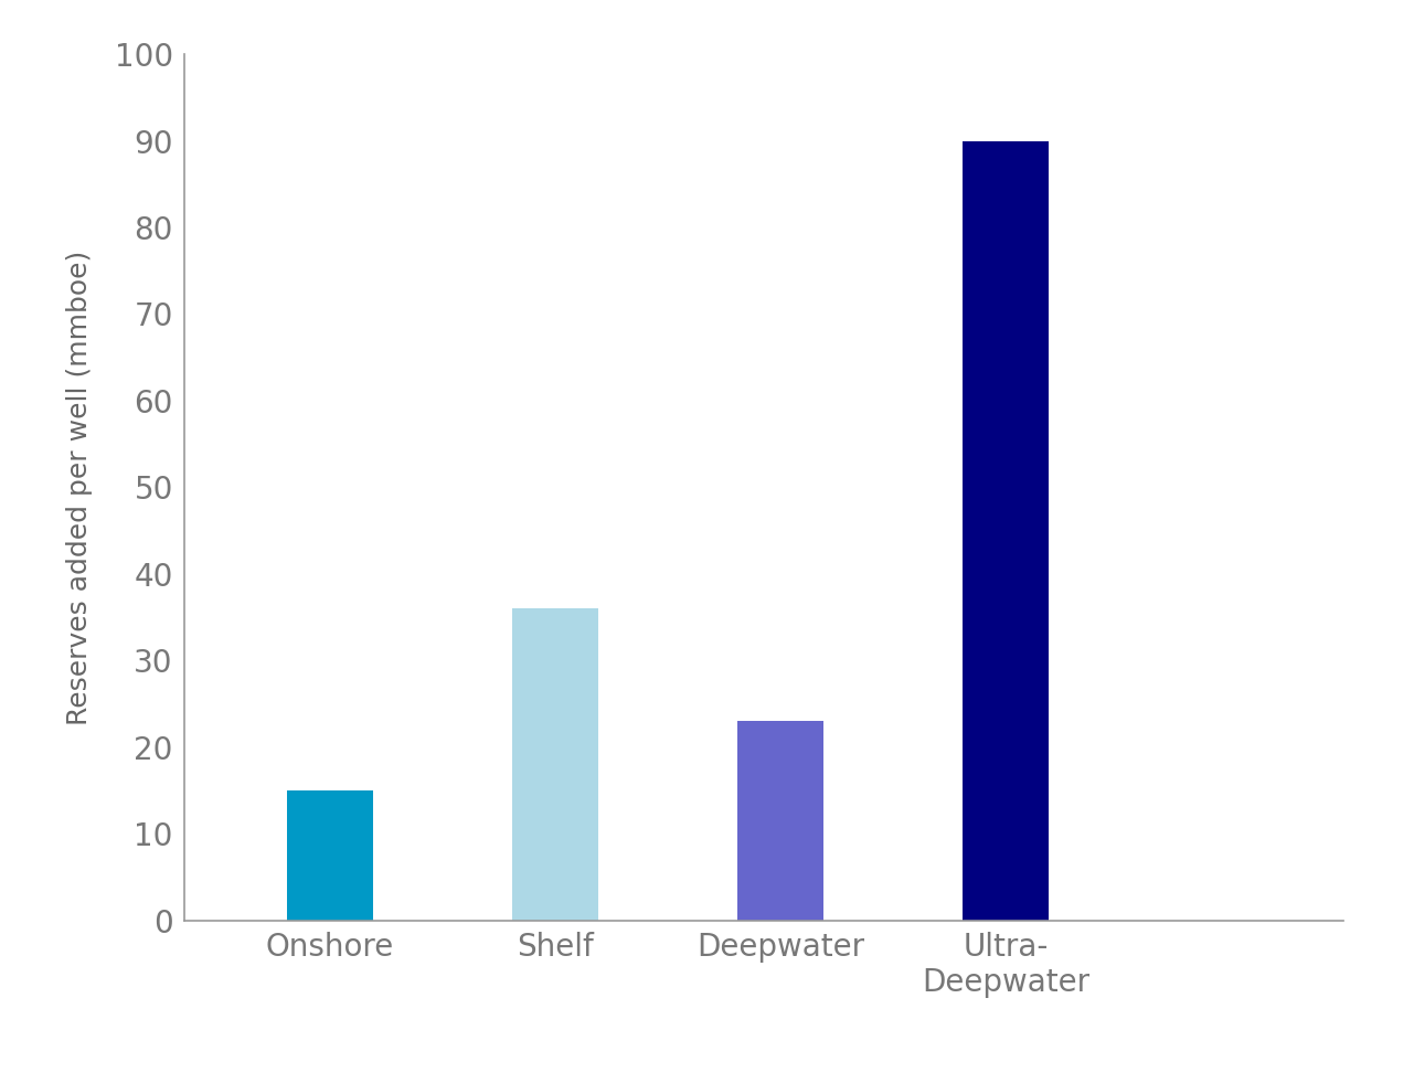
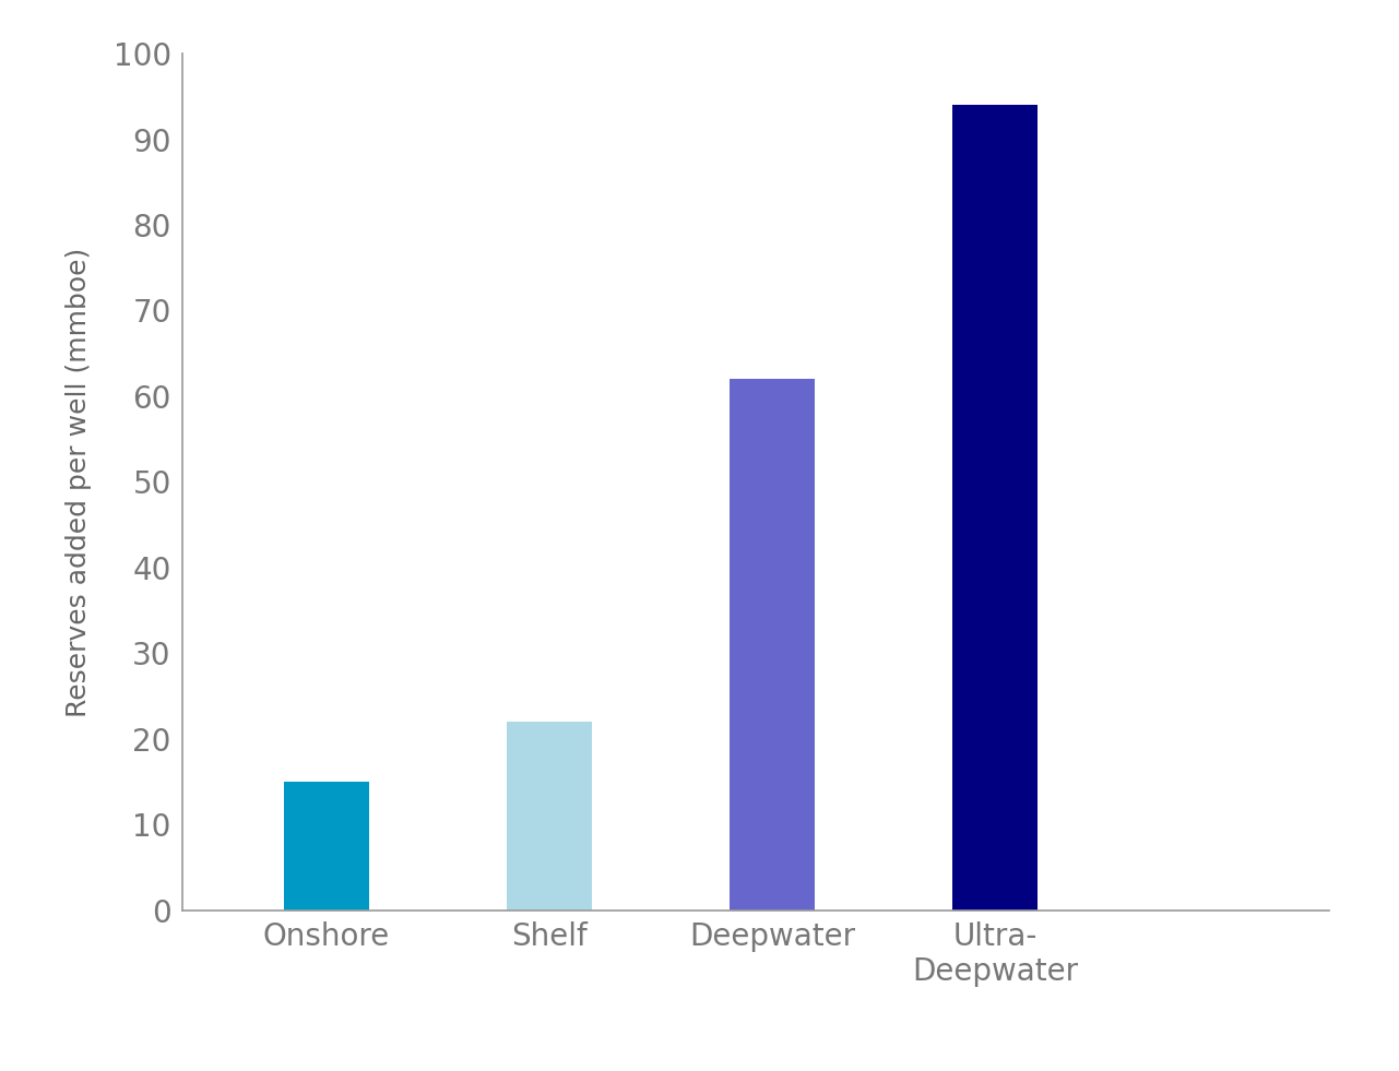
Shelf: 36 -> 22
Deepwater: 23 -> 62
Ultra- Deepwater: 90 -> 94
